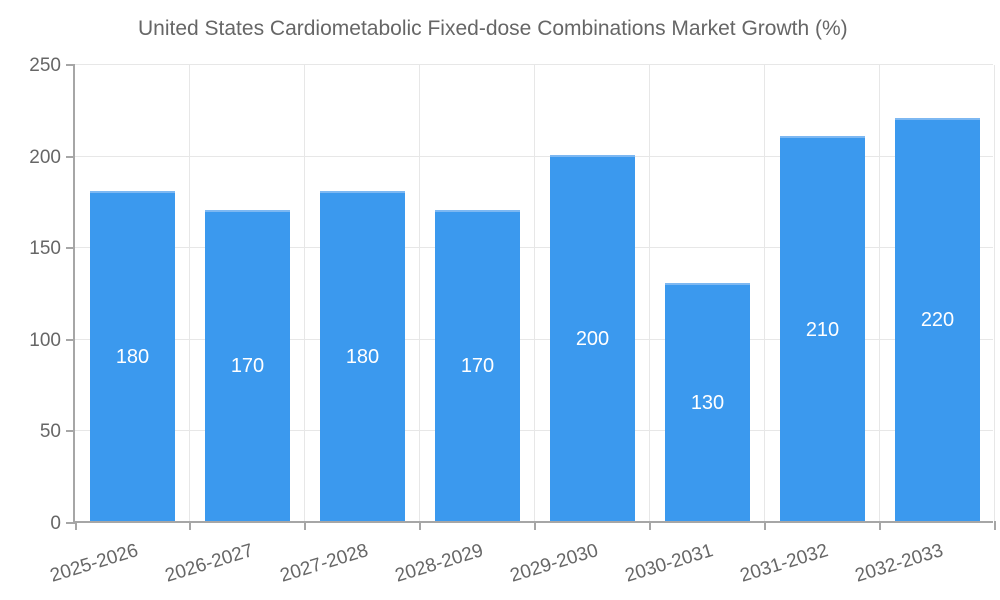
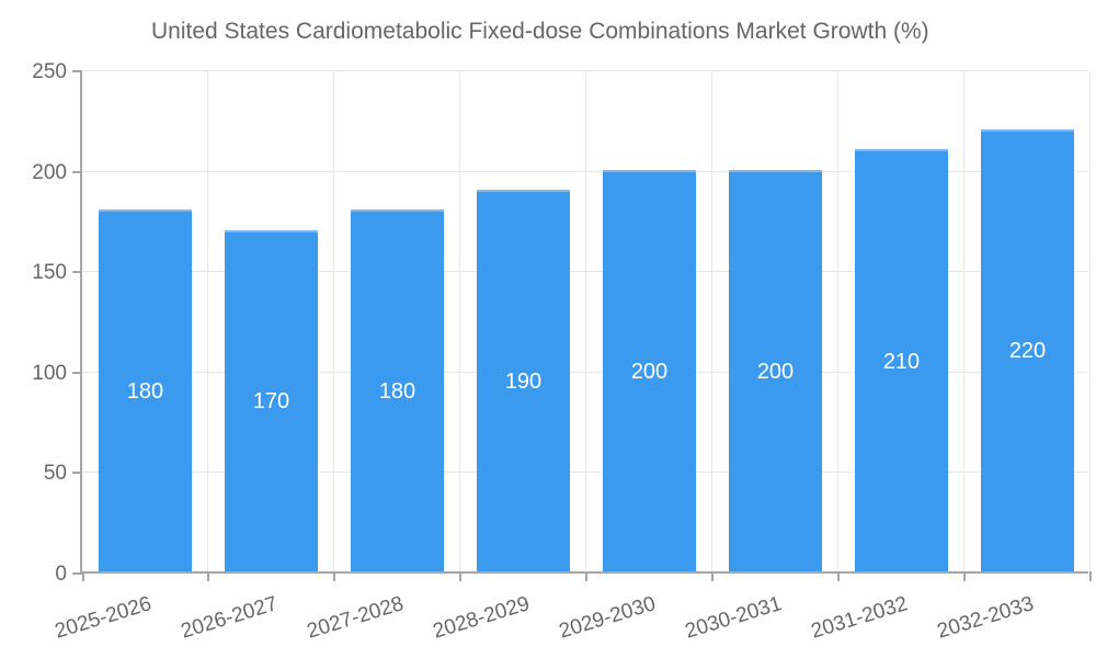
2028-2029: 170 -> 190
2030-2031: 130 -> 200
